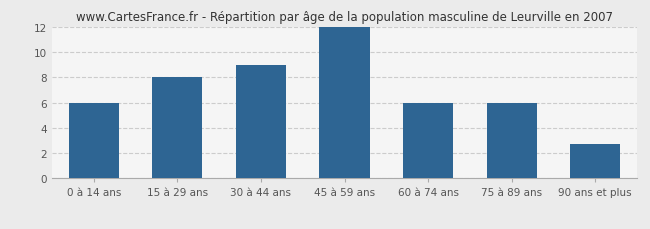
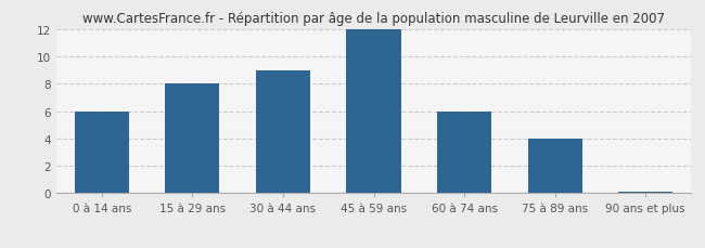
75 à 89 ans: 6.0 -> 4.0
90 ans et plus: 2.7 -> 0.1
